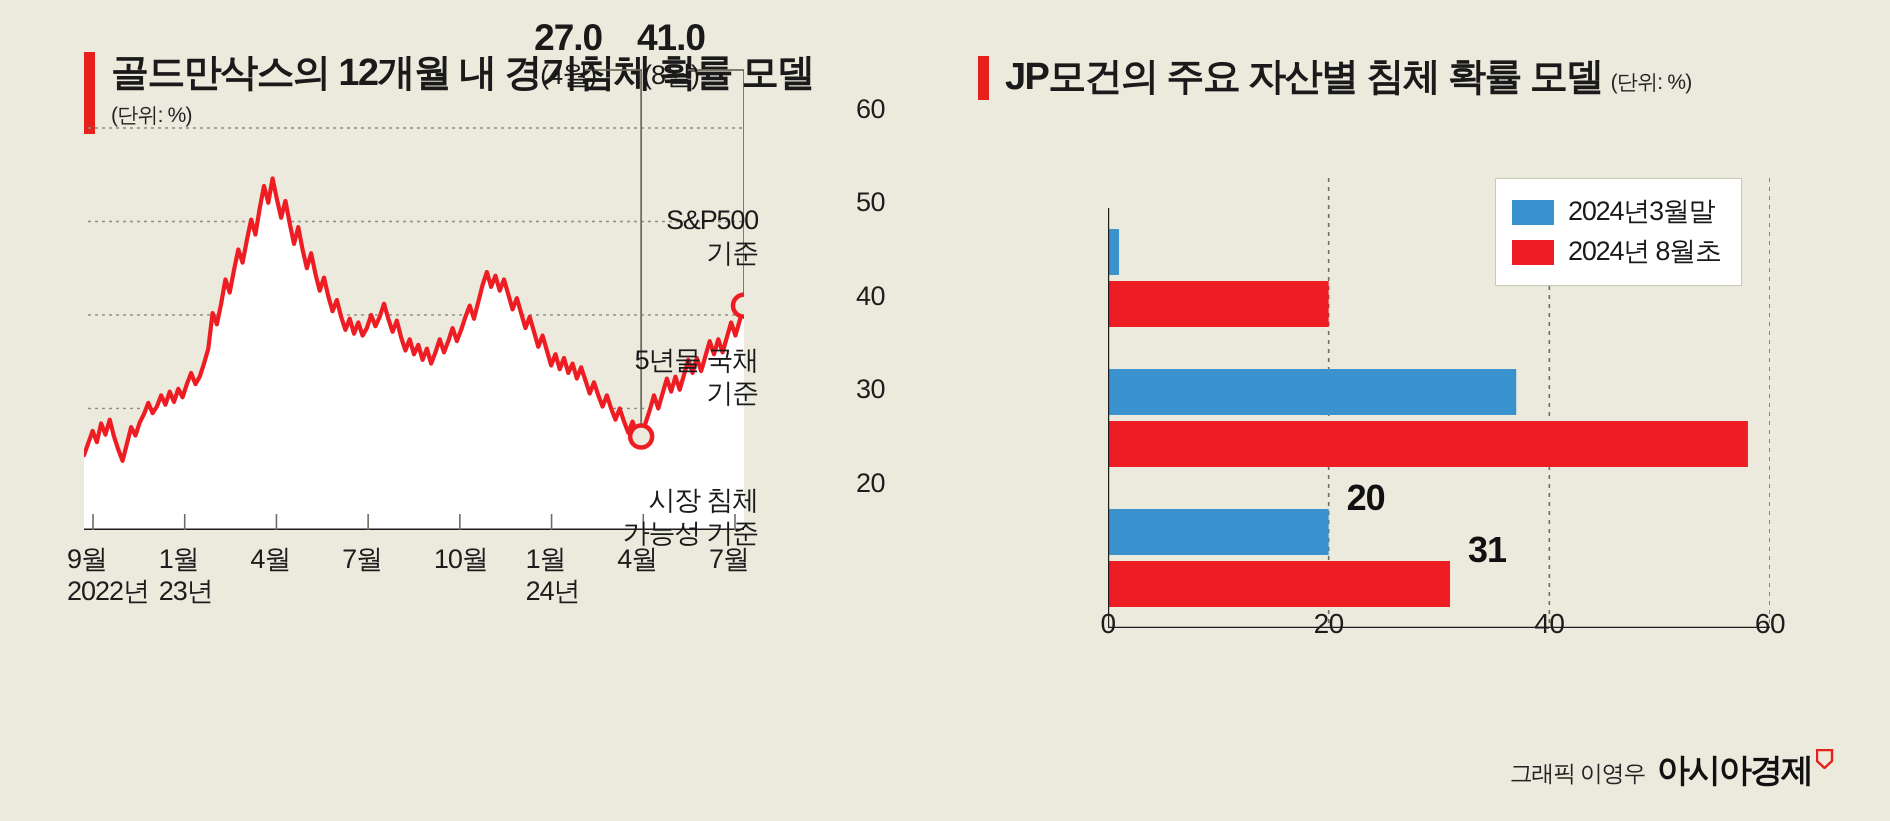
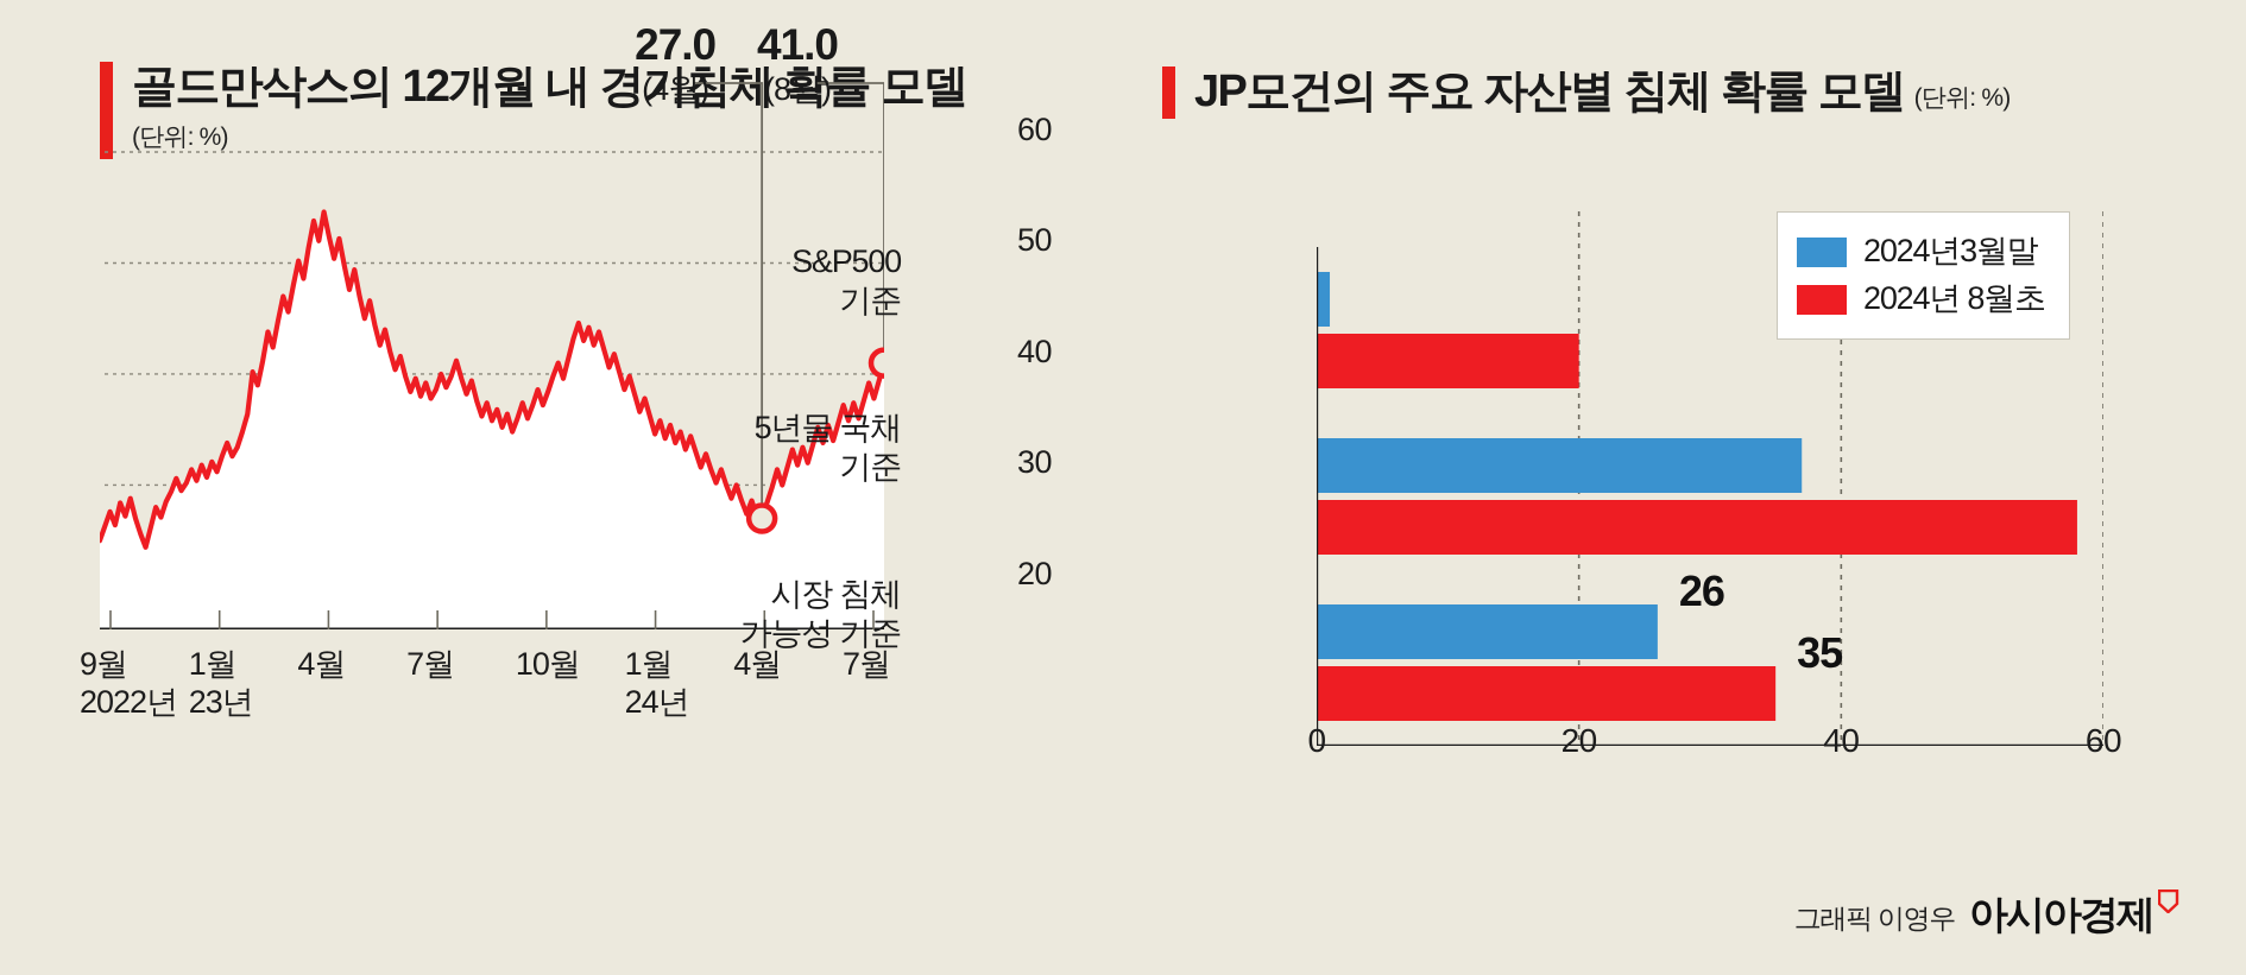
JP모건의 주요 자산별 침체 확률 모델/2024년3월말/시장 침체 가능성 기준: 20 -> 26
JP모건의 주요 자산별 침체 확률 모델/2024년 8월초/시장 침체 가능성 기준: 31 -> 35
